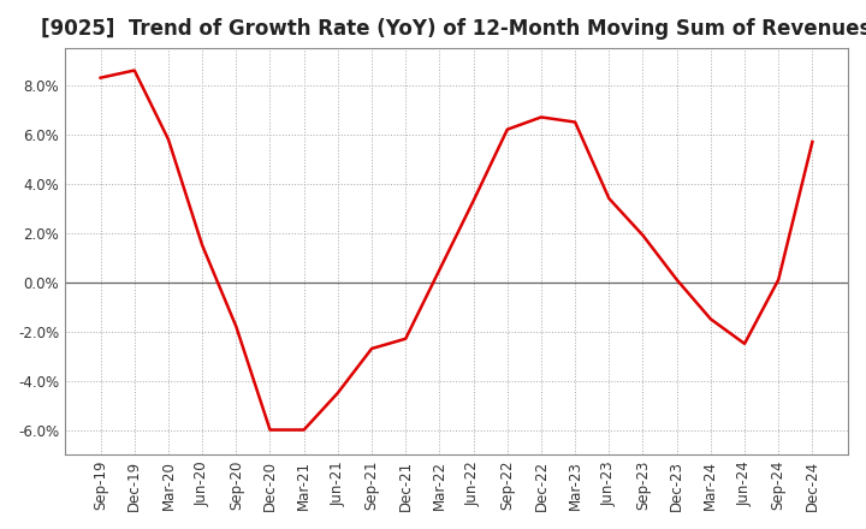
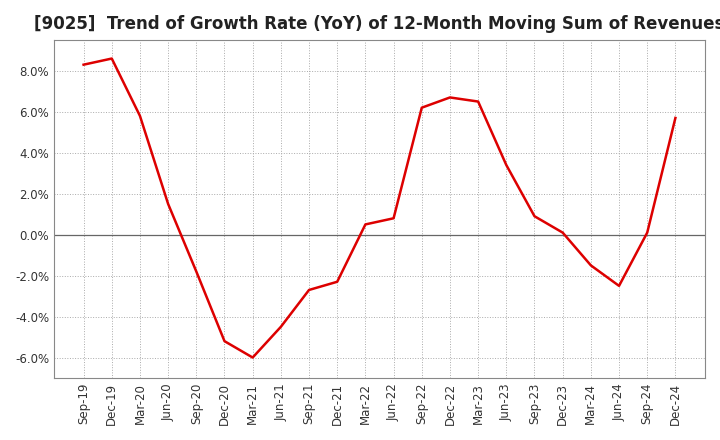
Dec-20: -6.0% -> -5.2%
Jun-22: 3.3% -> 0.8%
Sep-23: 1.9% -> 0.9%
